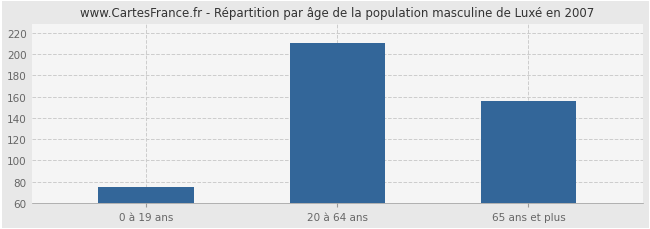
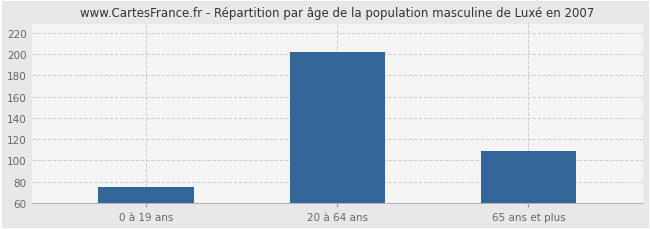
20 à 64 ans: 210 -> 202
65 ans et plus: 156 -> 109
